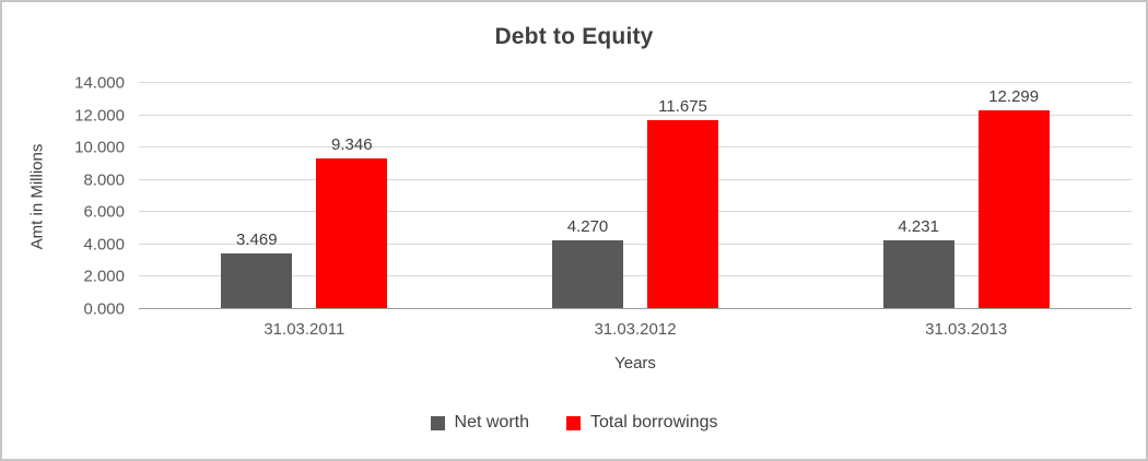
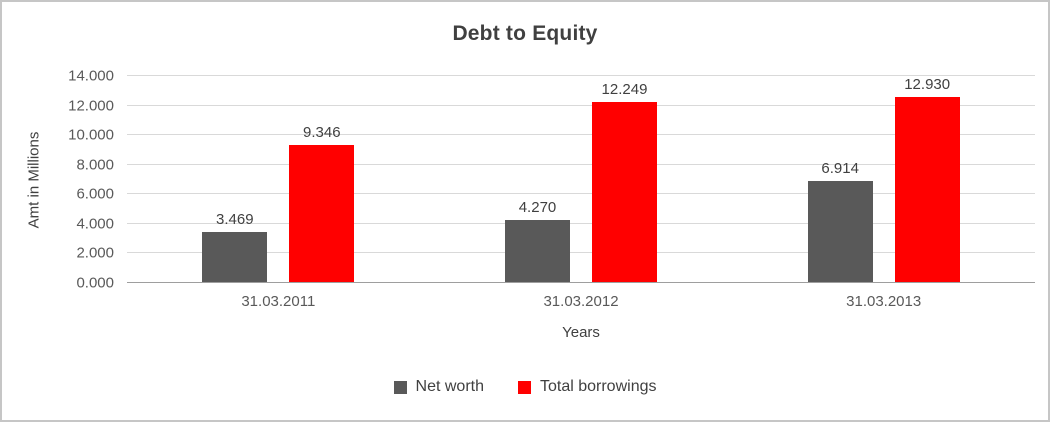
Total borrowings/31.03.2012: 11.675 -> 12.249
Net worth/31.03.2013: 4.231 -> 6.914
Total borrowings/31.03.2013: 12.299 -> 12.930
